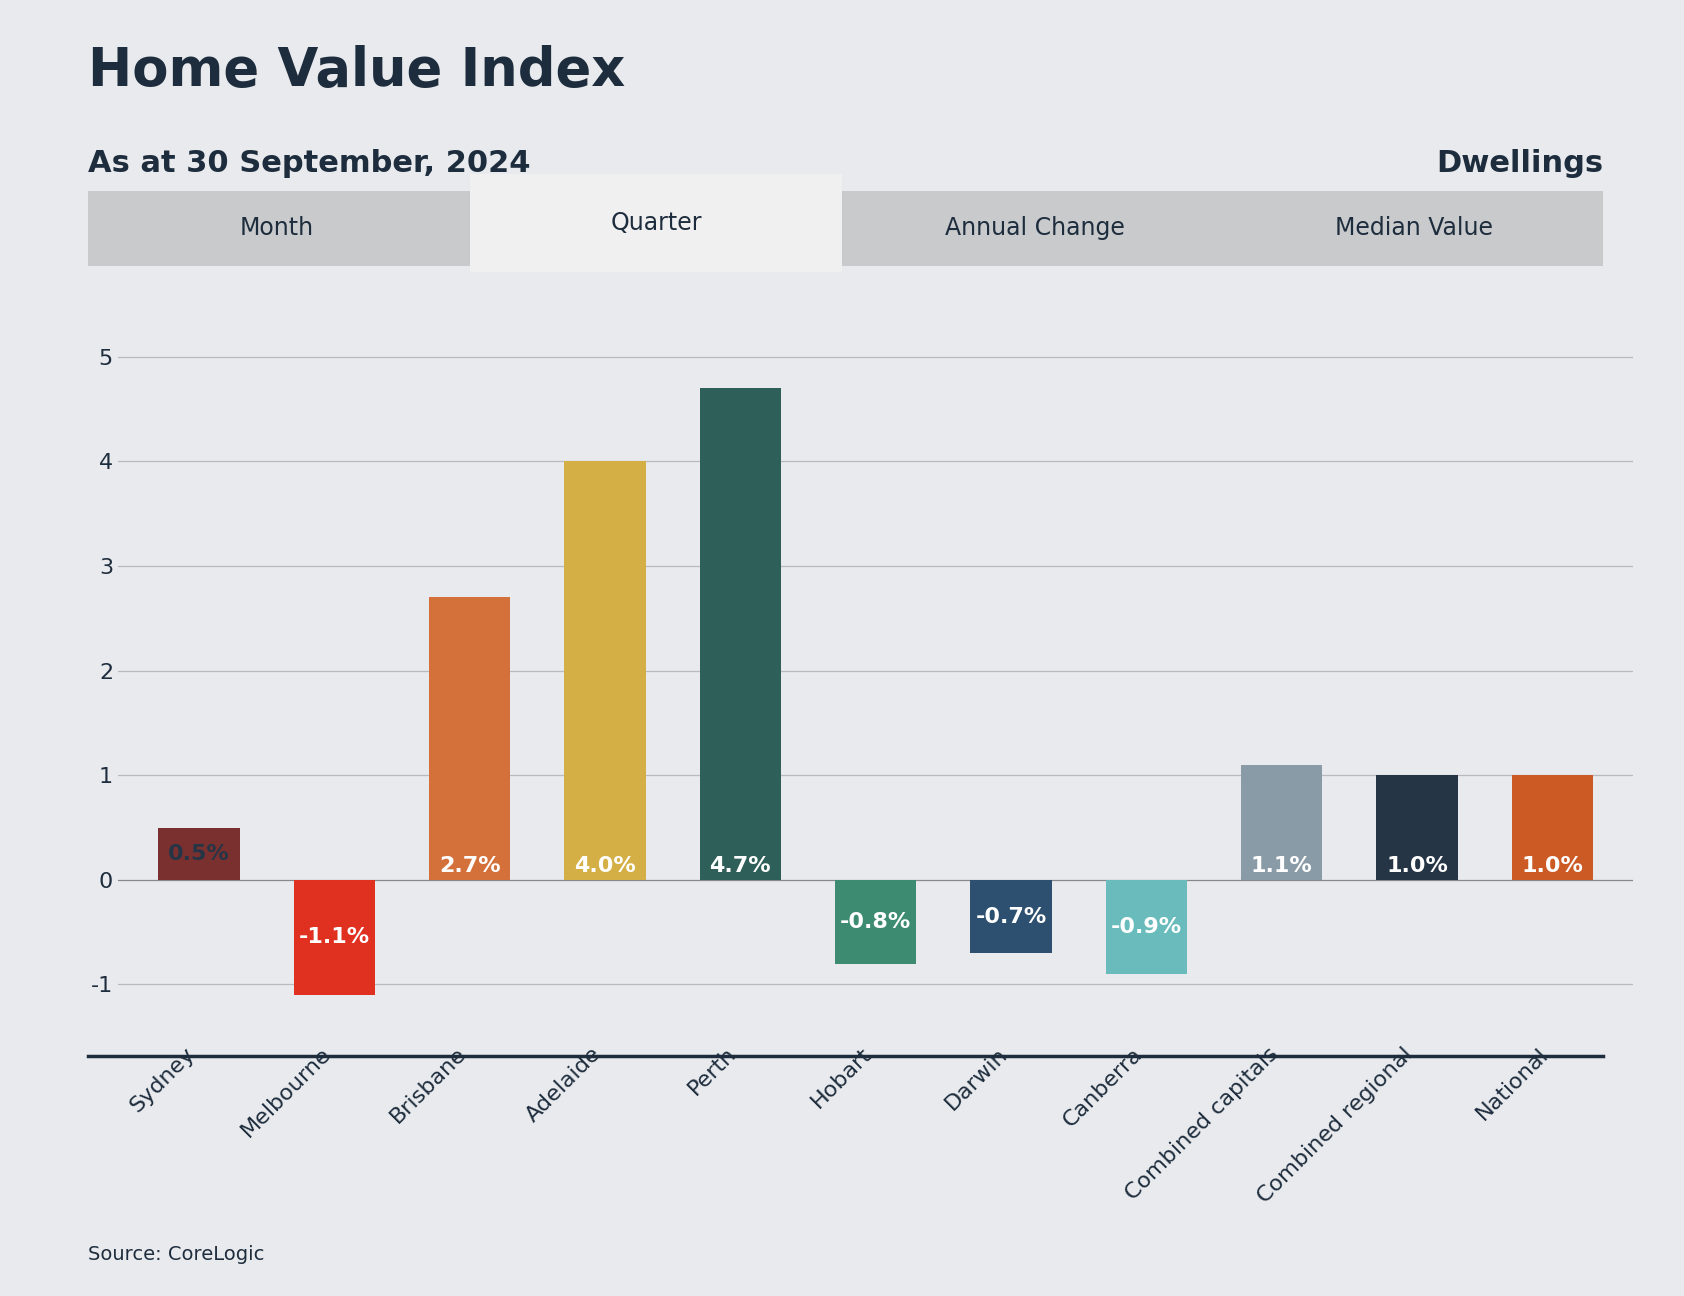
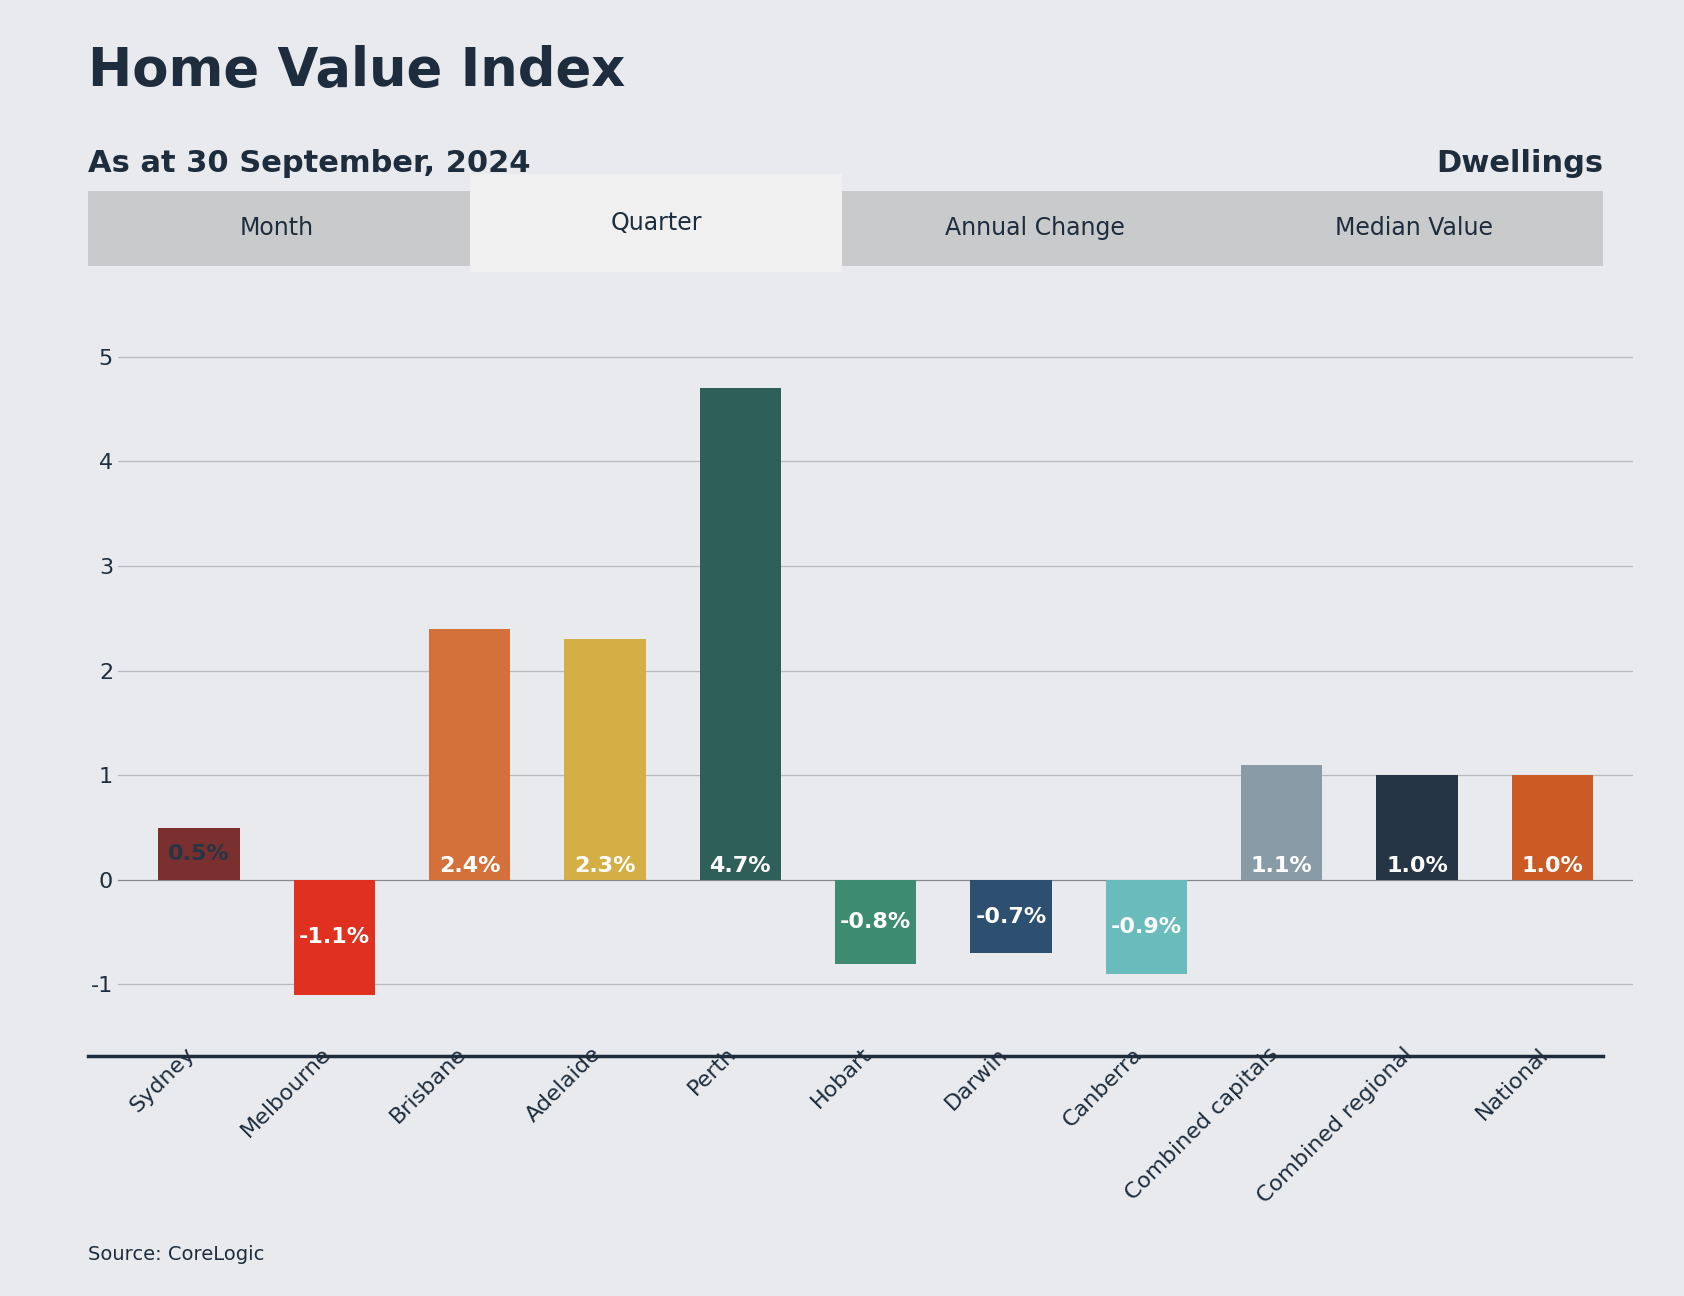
Brisbane: 2.7% -> 2.4%
Adelaide: 4.0% -> 2.3%
